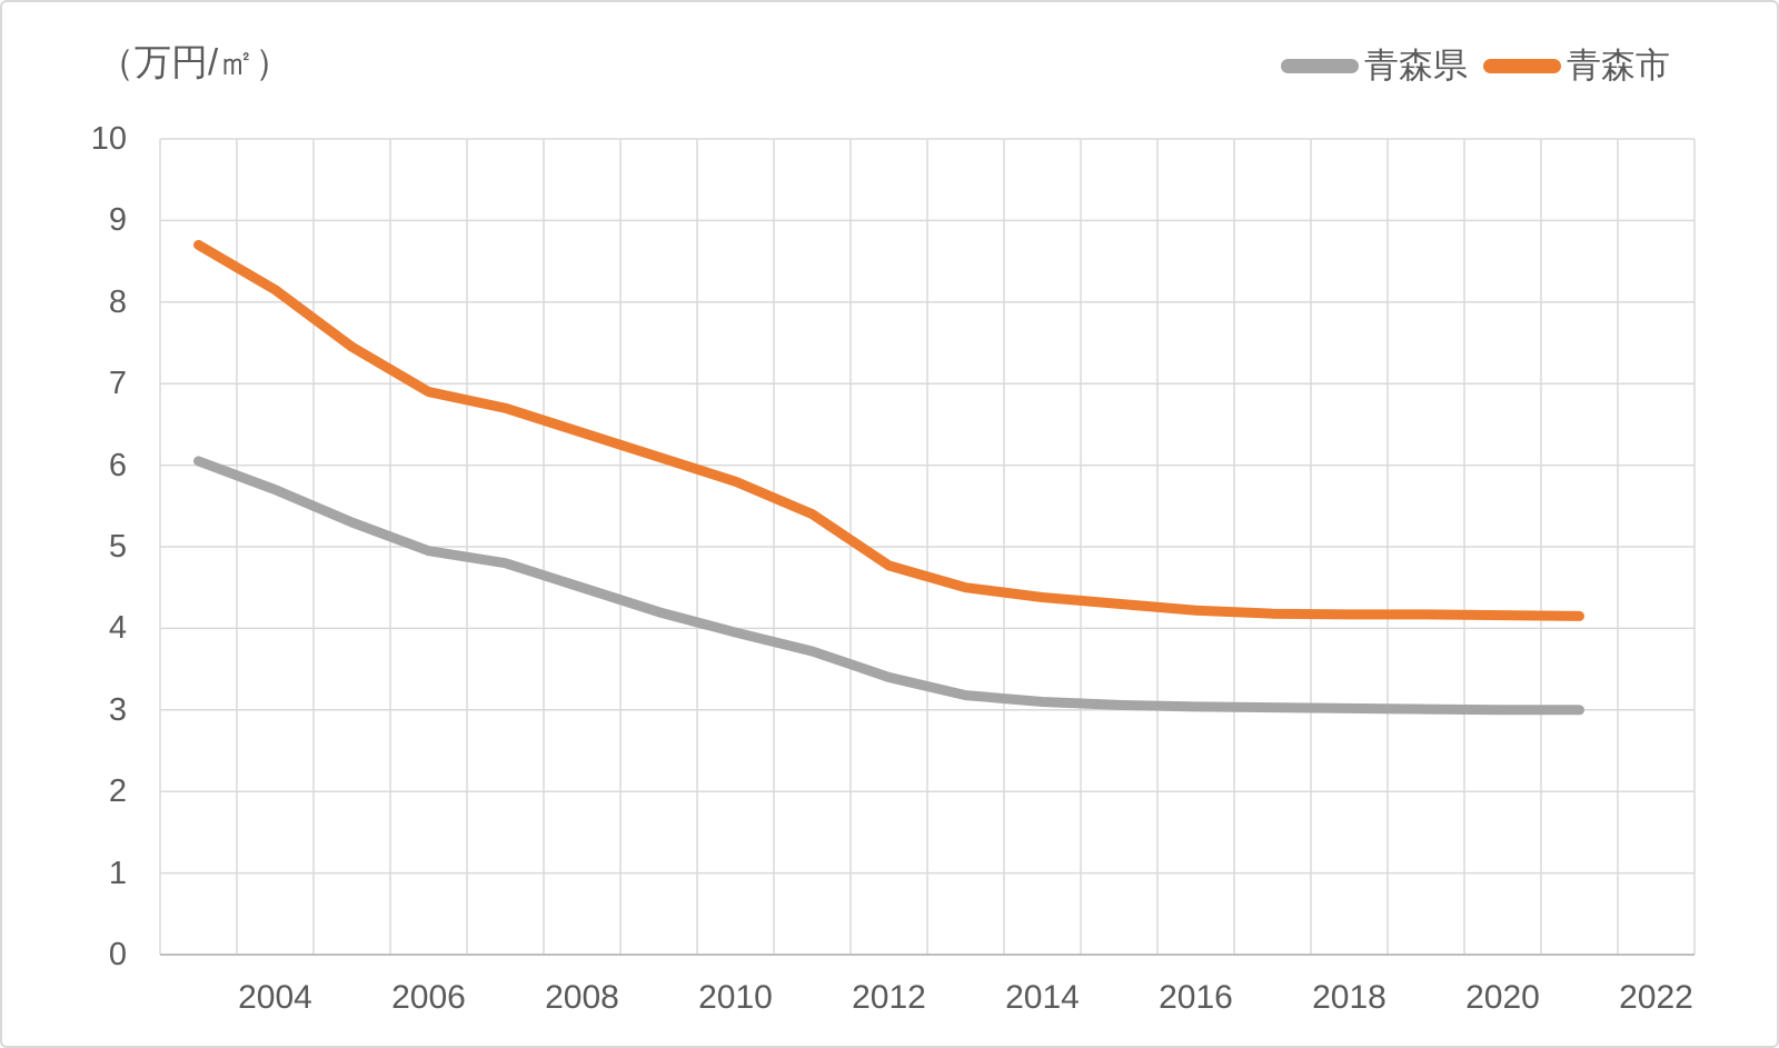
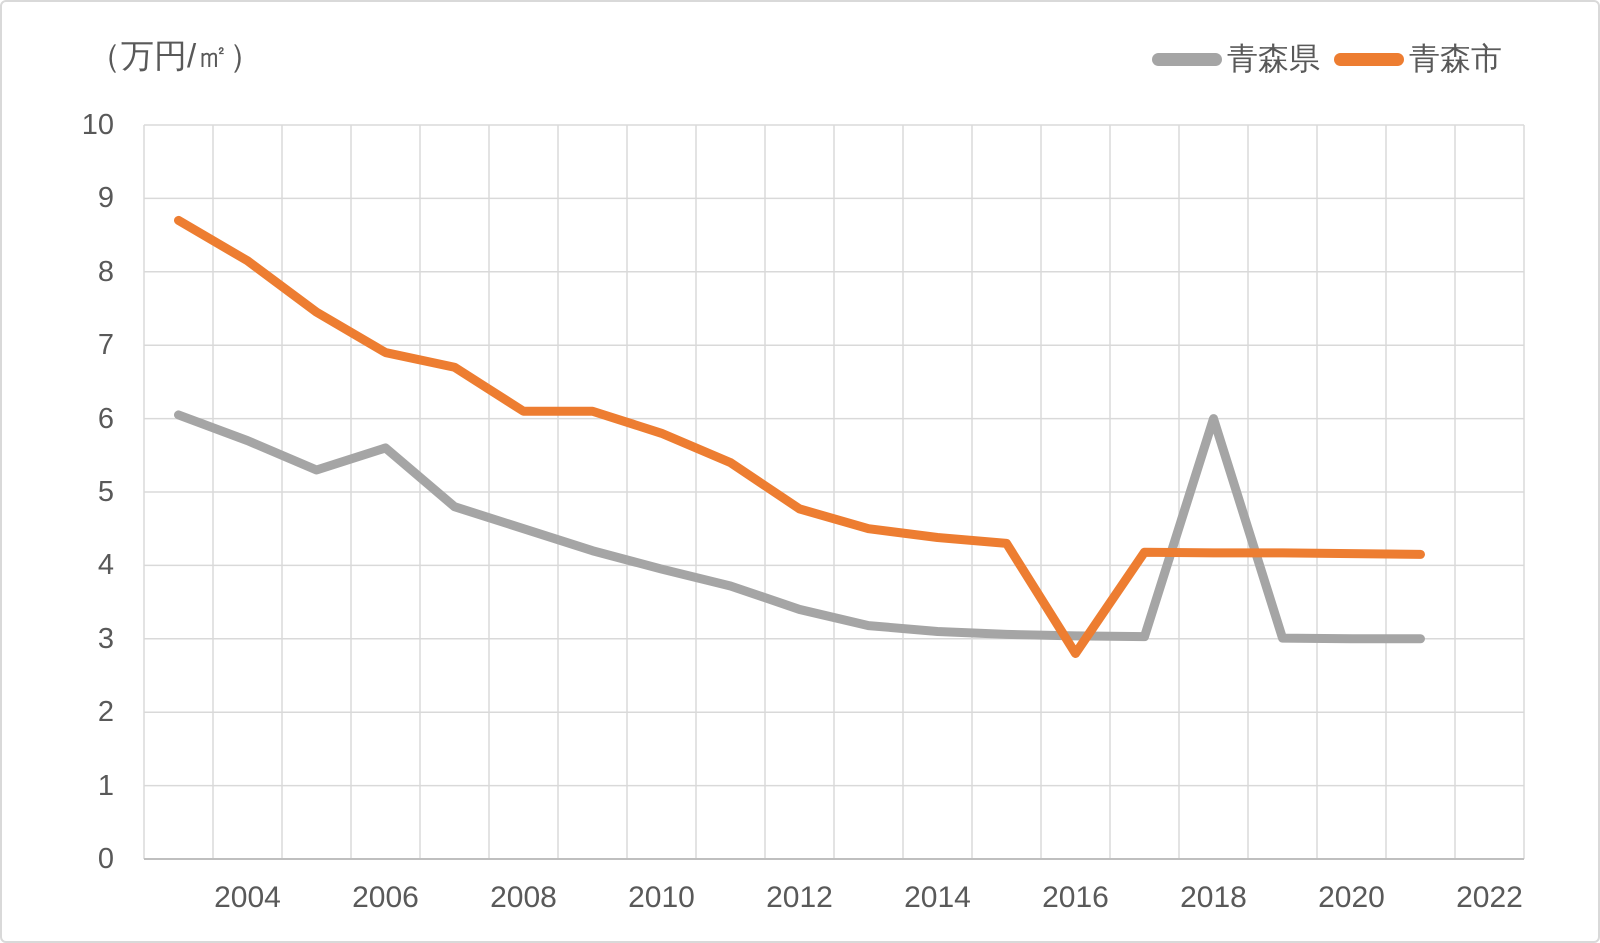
青森県/2006: 5.0 -> 5.6
青森市/2008: 6.4 -> 6.1
青森市/2016: 4.2 -> 2.8
青森県/2018: 3.0 -> 6.0
